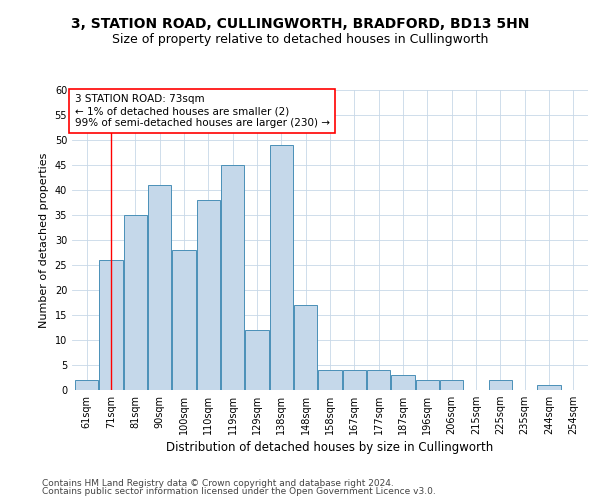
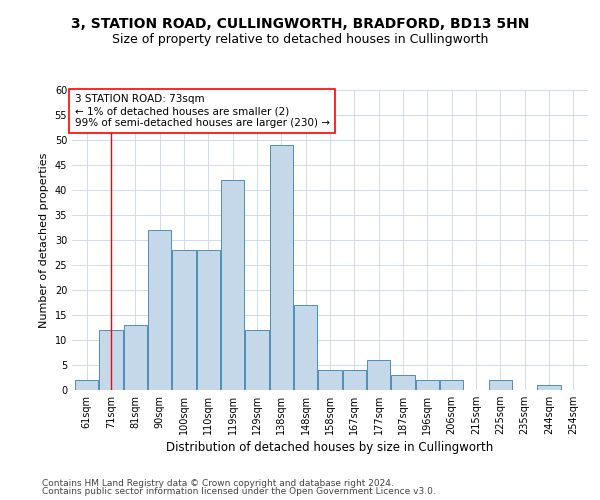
71sqm: 26 -> 12
81sqm: 35 -> 13
90sqm: 41 -> 32
110sqm: 38 -> 28
119sqm: 45 -> 42
177sqm: 4 -> 6
